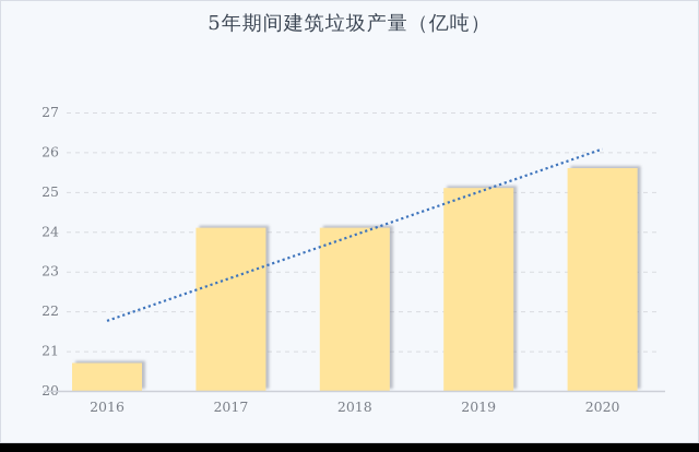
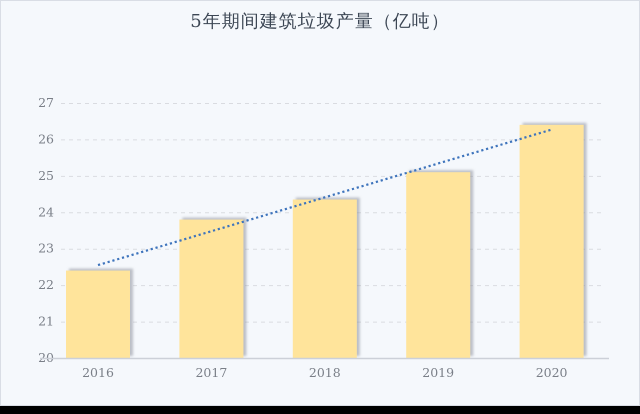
2016: 20.7 -> 22.4
2017: 24.1 -> 23.8
2018: 24.1 -> 24.4
2020: 25.6 -> 26.4
